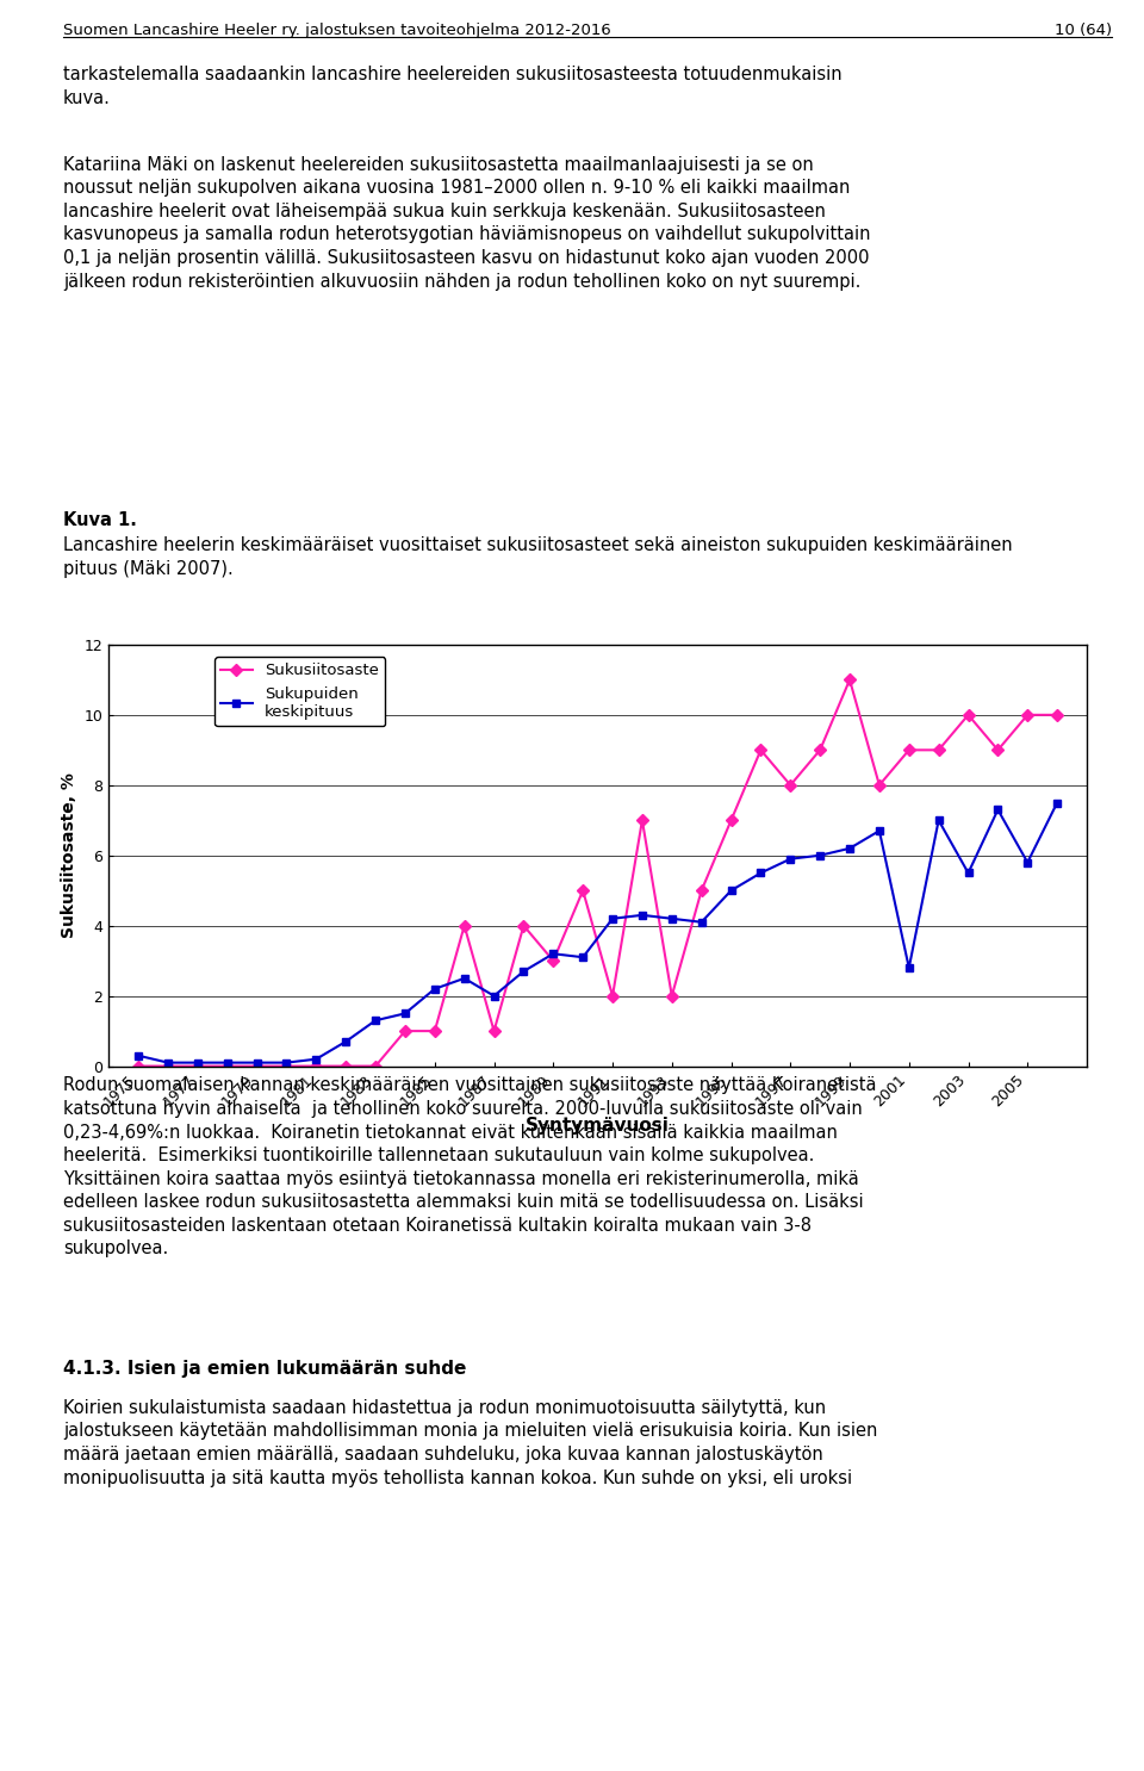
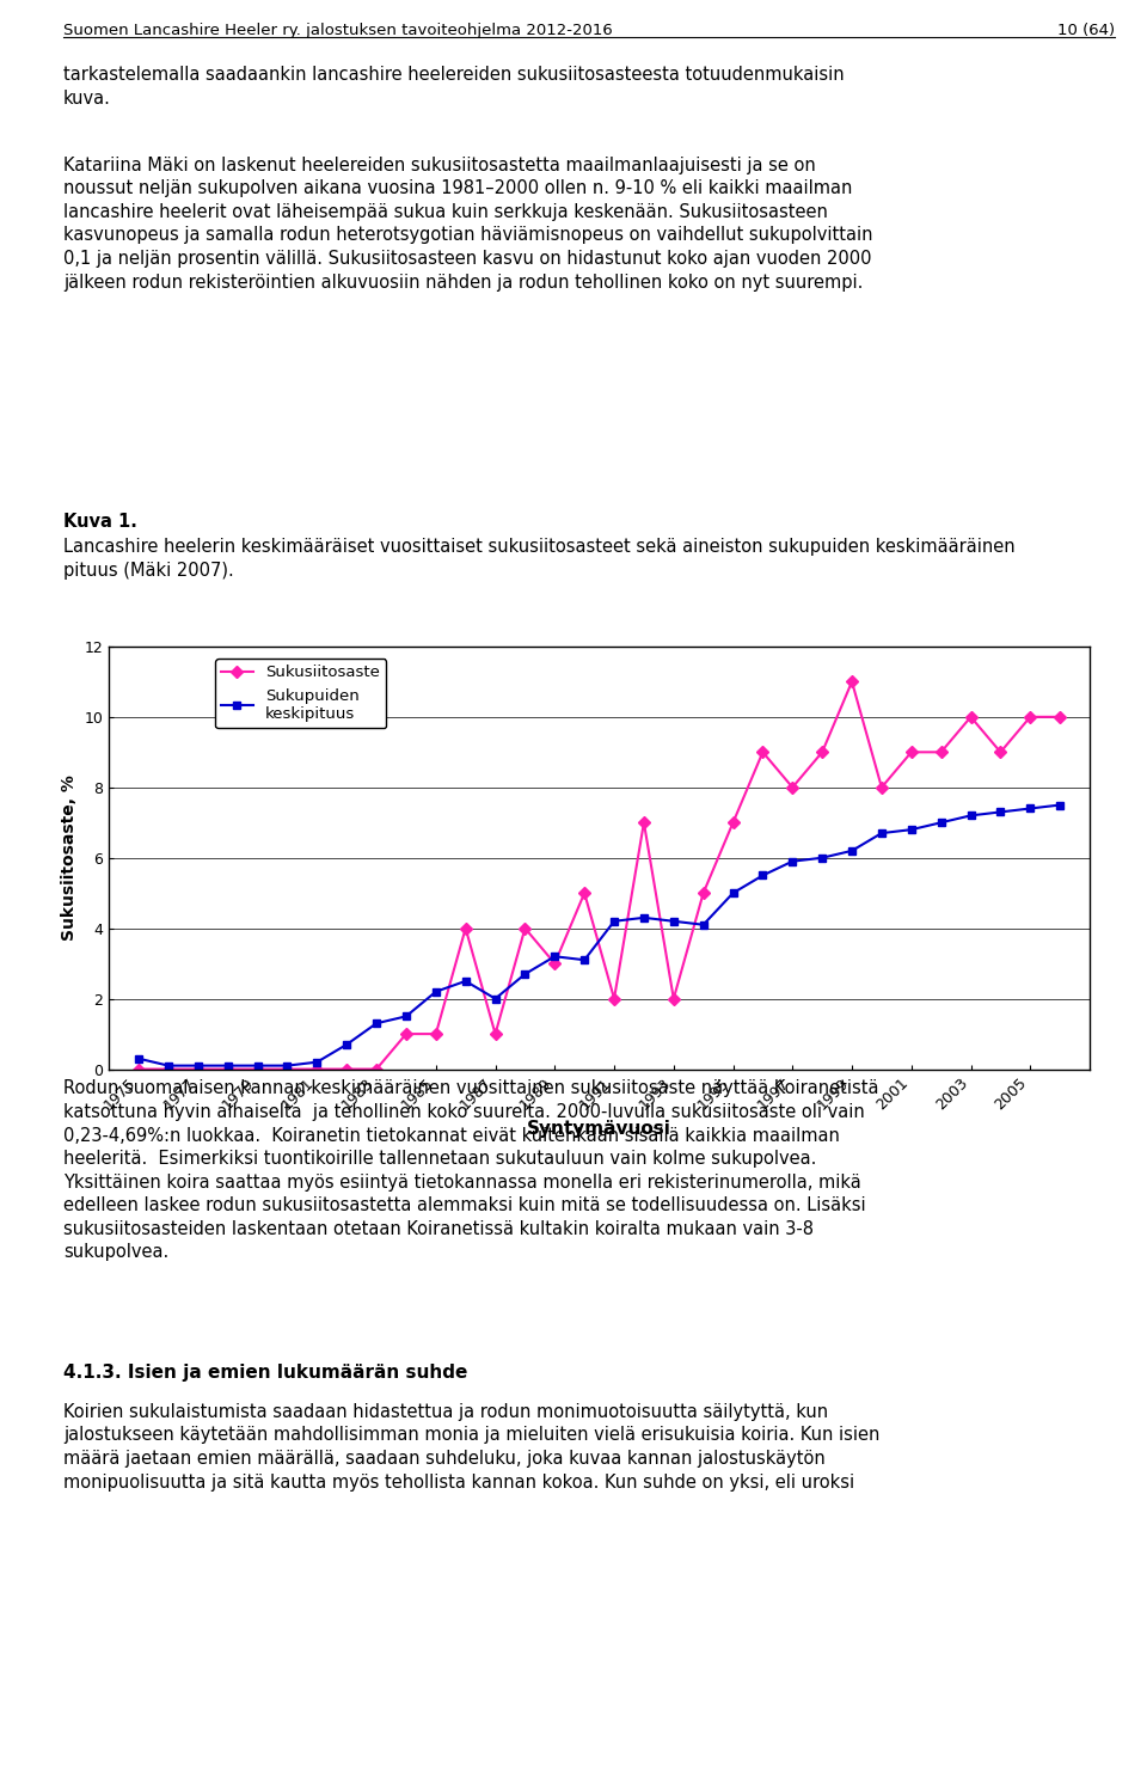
Sukupuiden keskipituus/2001: 2.8 -> 6.8
Sukupuiden keskipituus/2003: 5.5 -> 7.2
Sukupuiden keskipituus/2005: 5.8 -> 7.4
